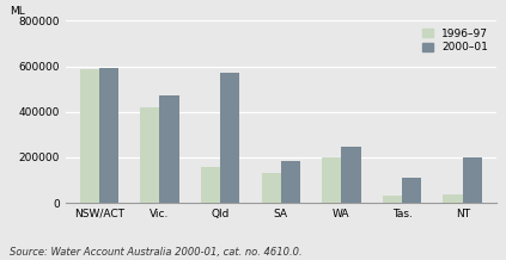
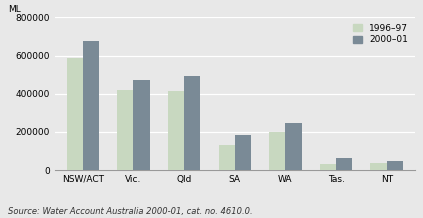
2000–01/NSW/ACT: 590000 -> 680000
1996–97/Qld: 160000 -> 420000
2000–01/Qld: 570000 -> 500000
2000–01/Tas.: 110000 -> 60000
2000–01/NT: 200000 -> 50000
